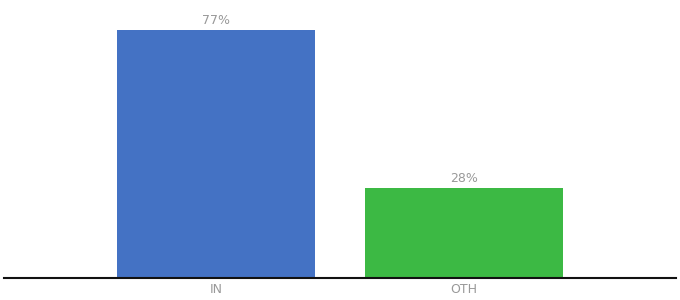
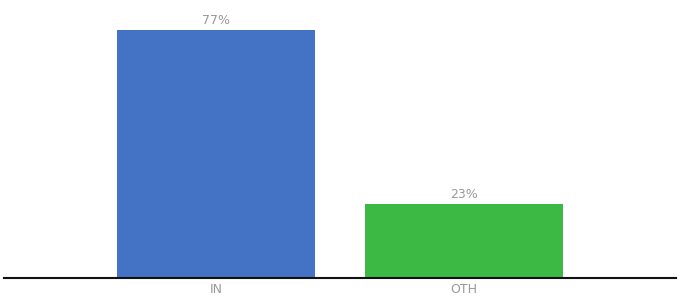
OTH: 28% -> 23%
